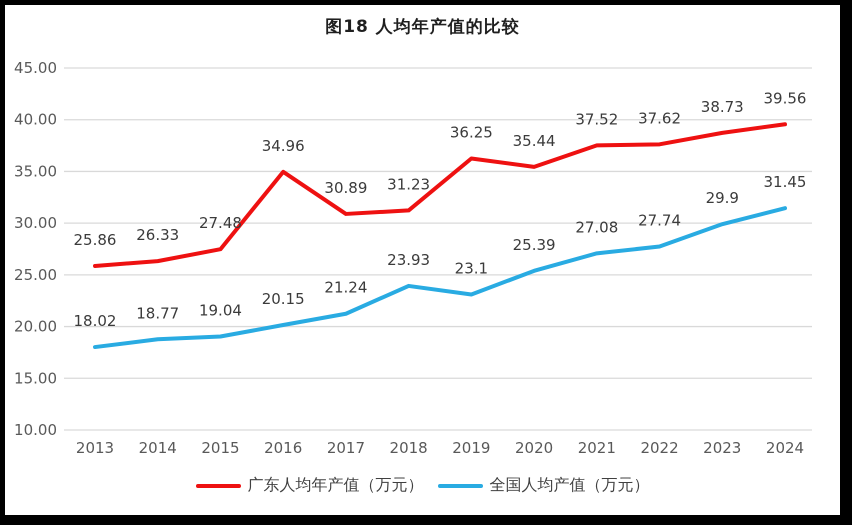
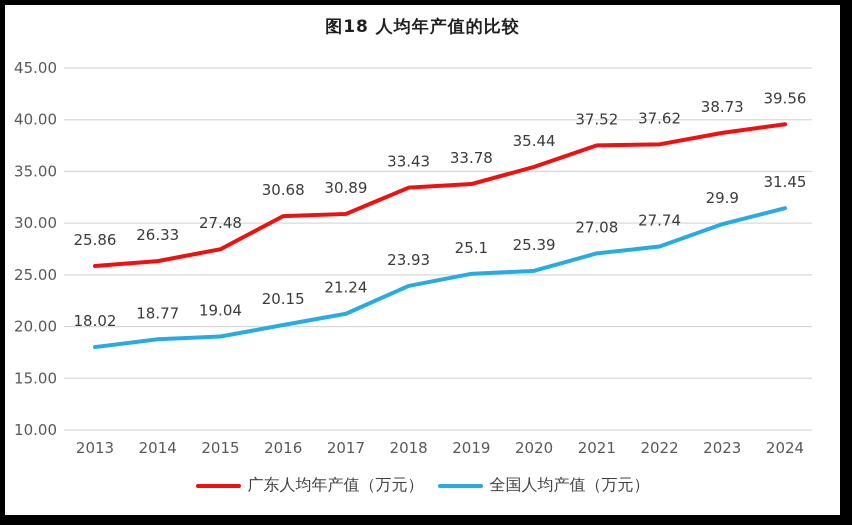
广东人均年产值（万元）/2016: 34.96 -> 30.68
广东人均年产值（万元）/2018: 31.23 -> 33.43
广东人均年产值（万元）/2019: 36.25 -> 33.78
全国人均产值（万元）/2019: 23.1 -> 25.1
